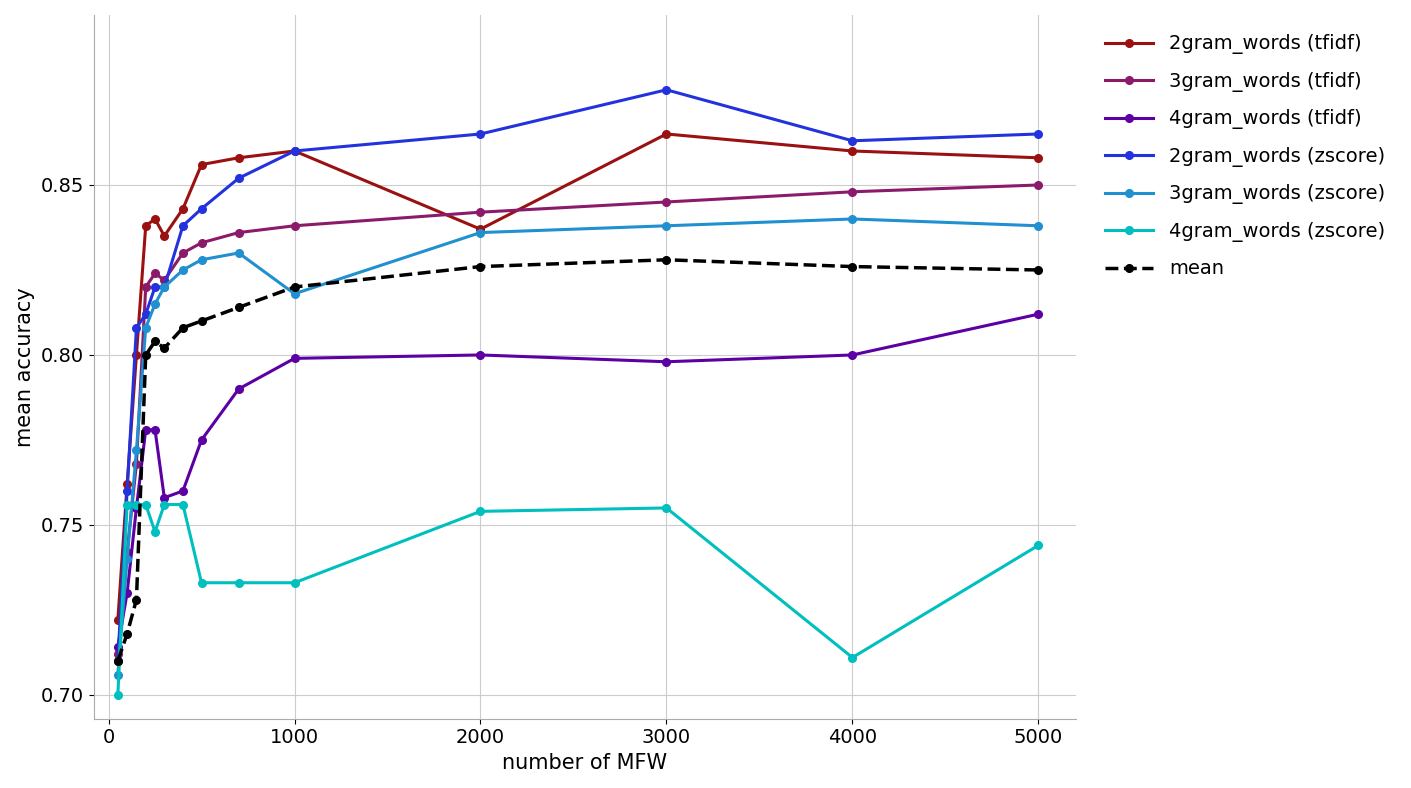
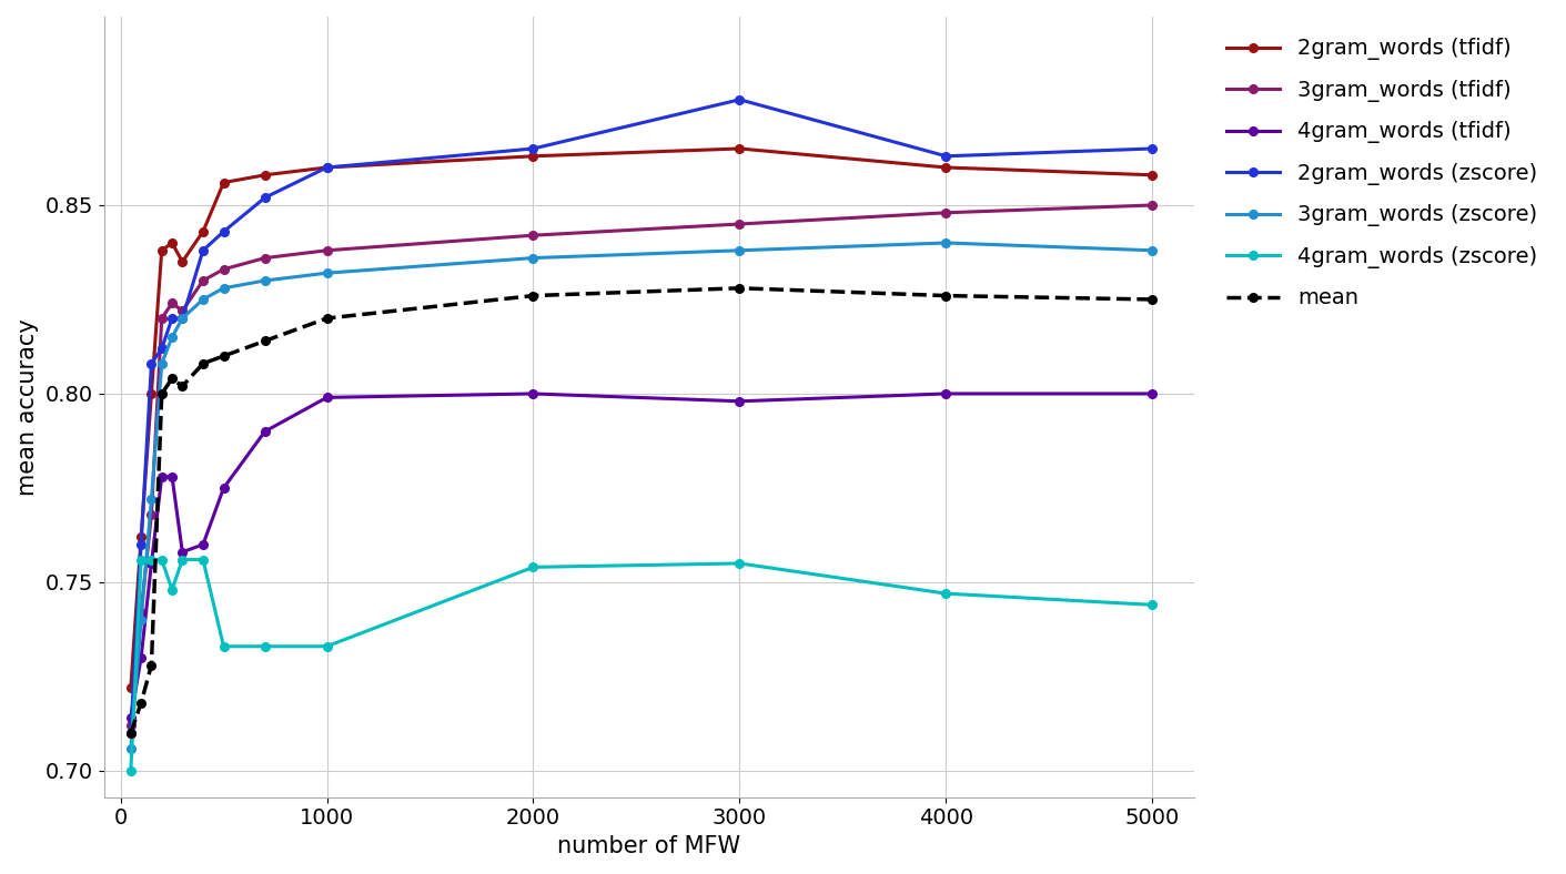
3gram_words (zscore)/1000: 0.818 -> 0.832
2gram_words (tfidf)/2000: 0.837 -> 0.863
4gram_words (zscore)/4000: 0.711 -> 0.747
4gram_words (tfidf)/5000: 0.812 -> 0.800
